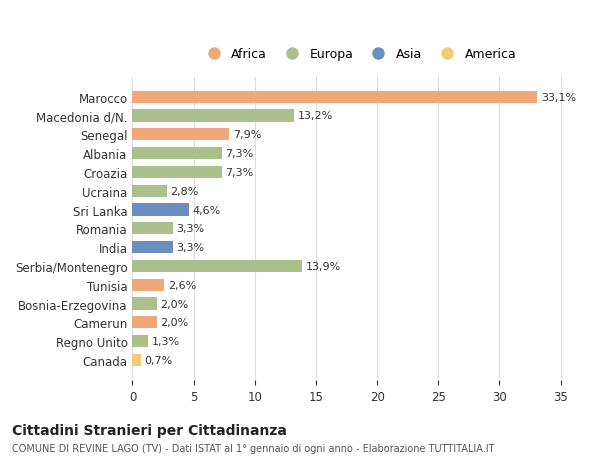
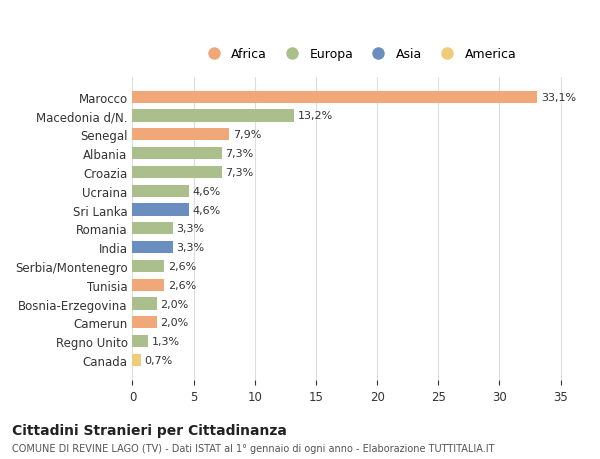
Ucraina: 2,8% -> 4,6%
Serbia/Montenegro: 13,9% -> 2,6%
